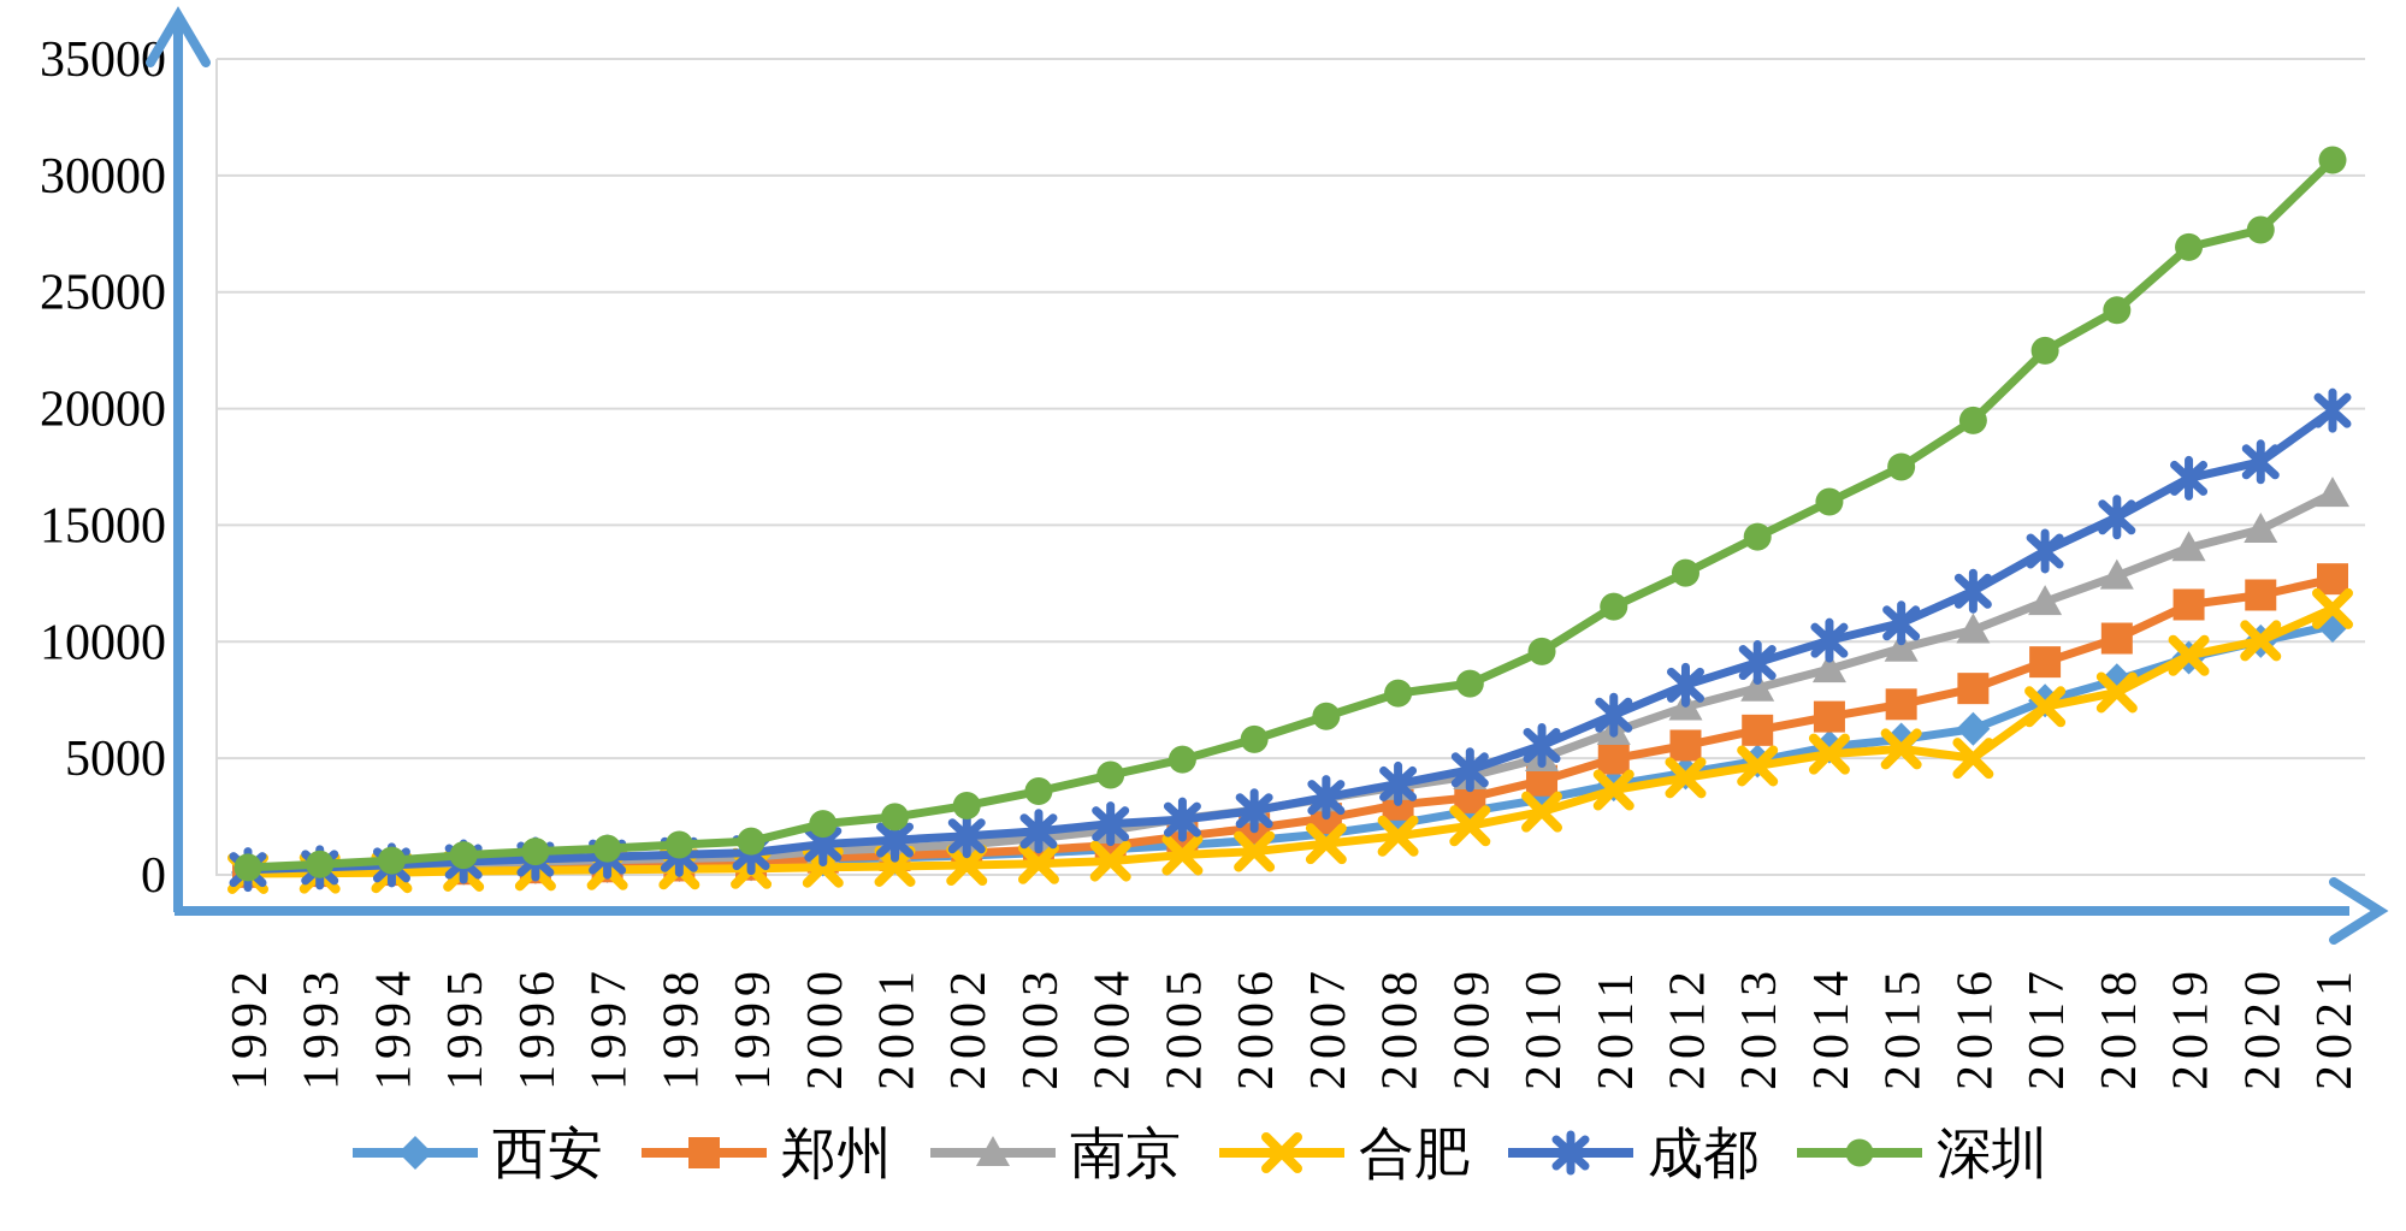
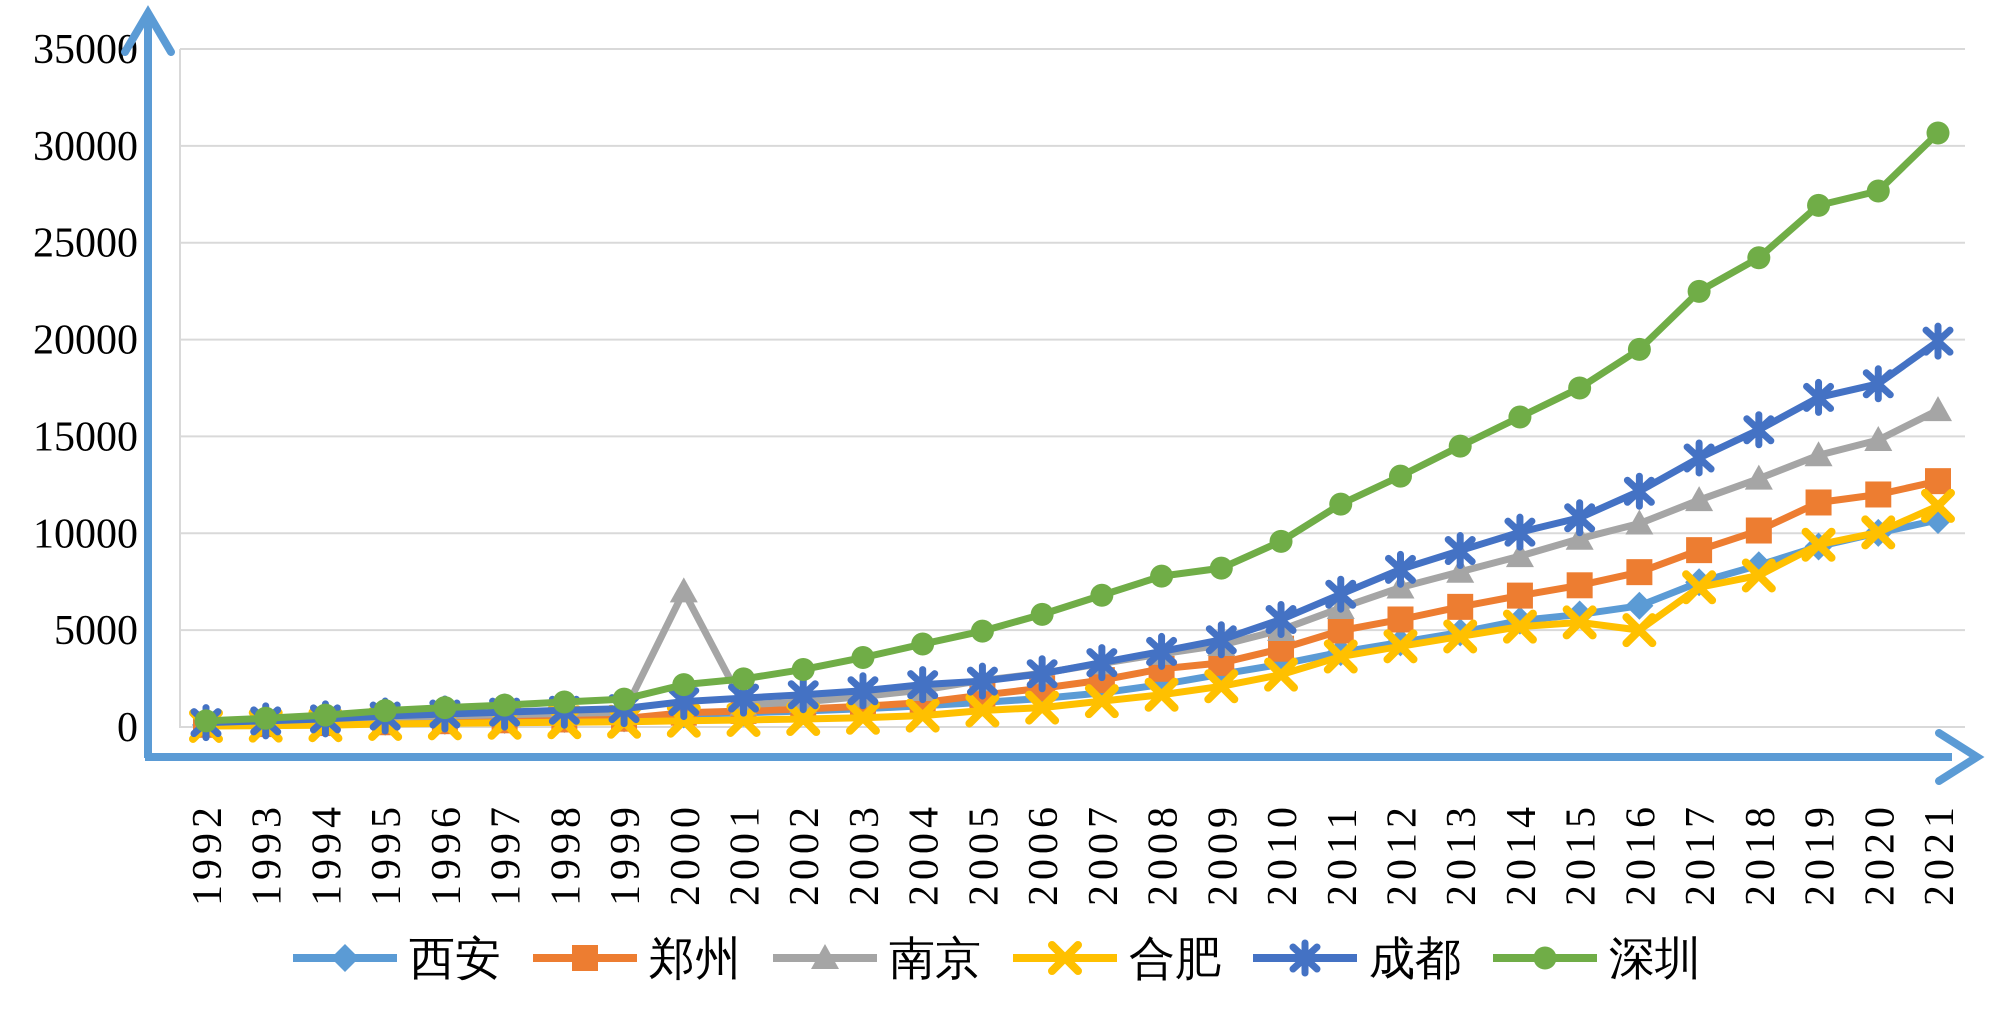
南京/2000: 1000 -> 7000
